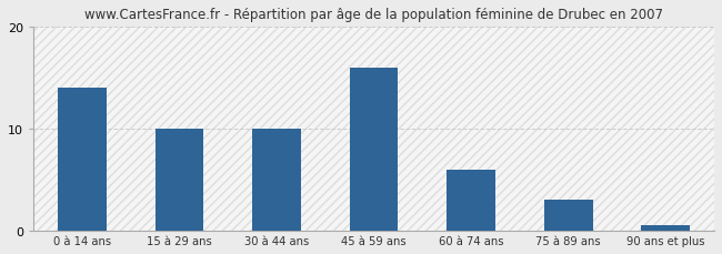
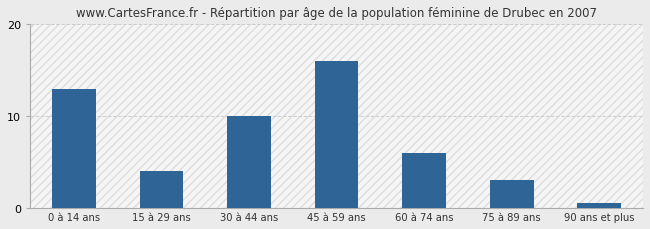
0 à 14 ans: 14.0 -> 13.0
15 à 29 ans: 10.0 -> 4.0
